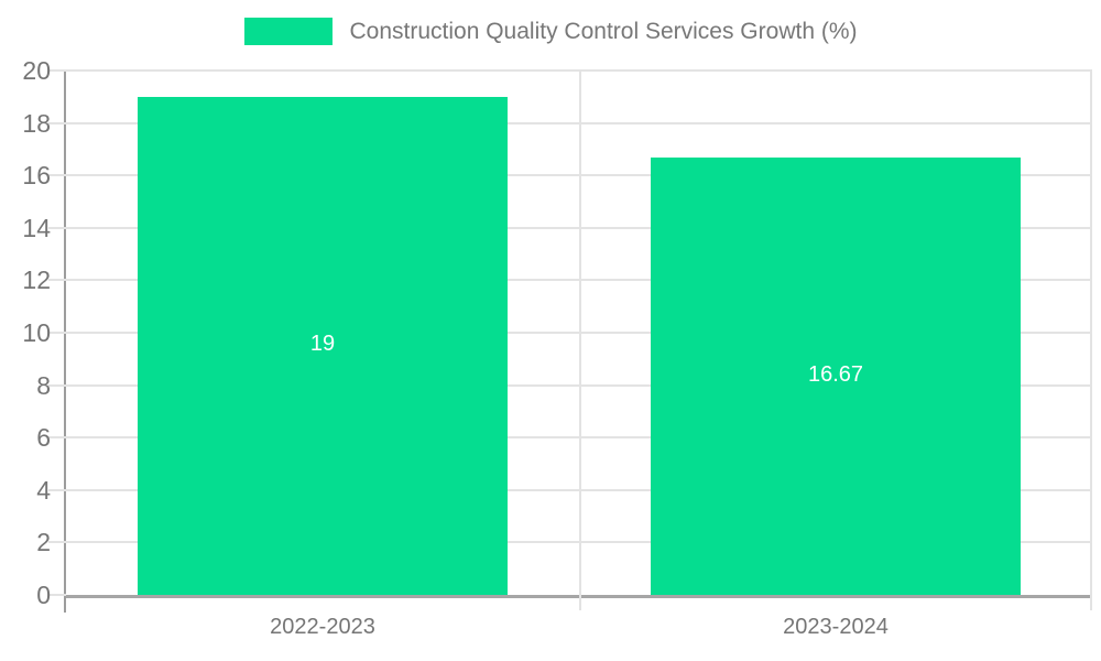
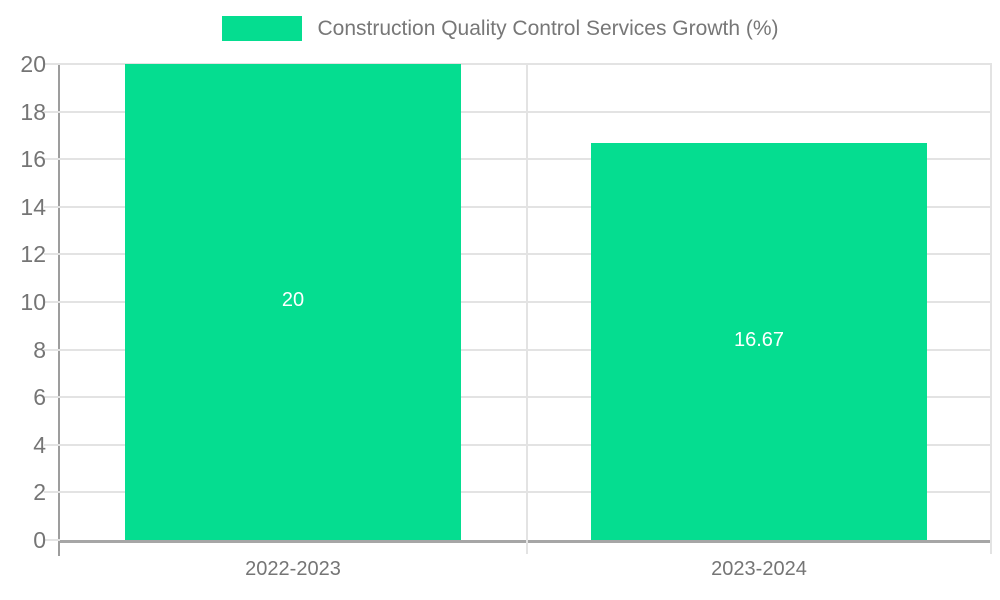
2022-2023: 19 -> 20
